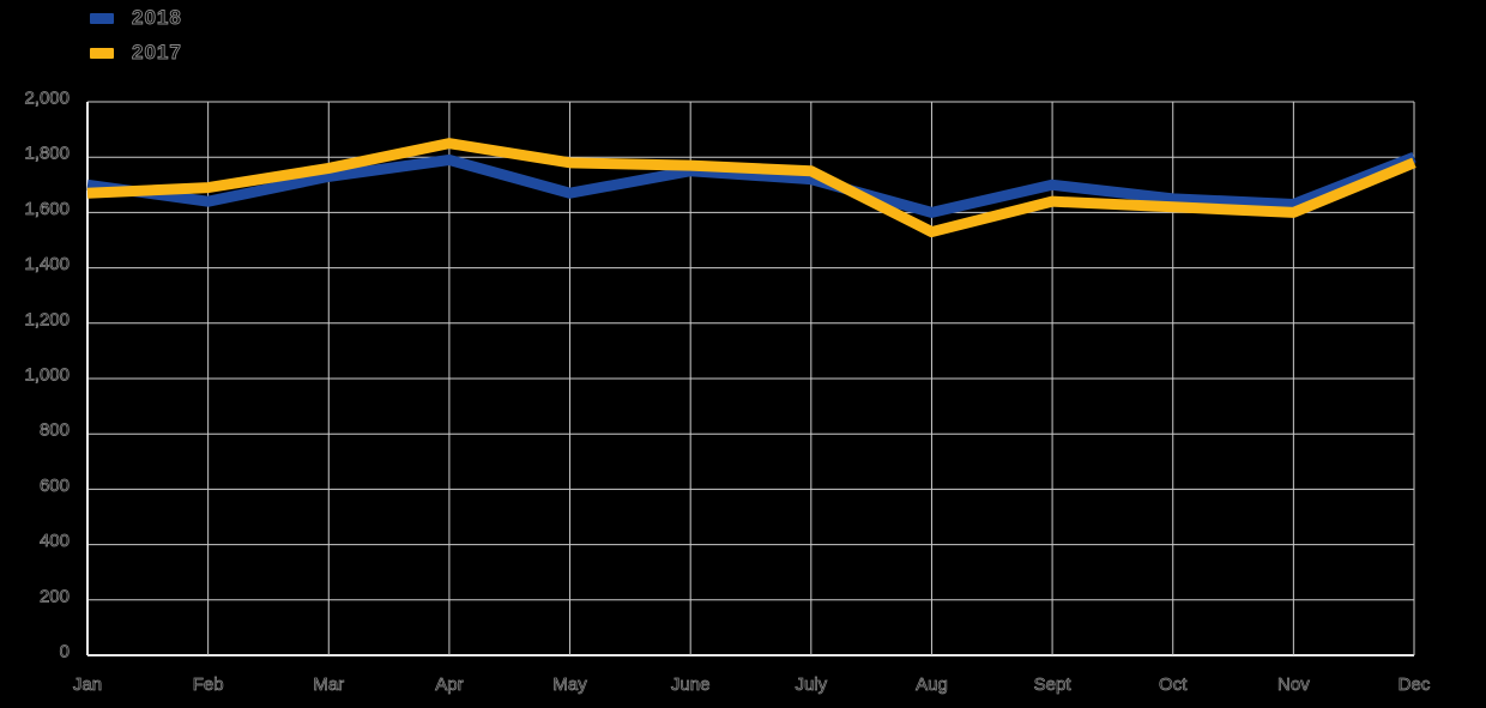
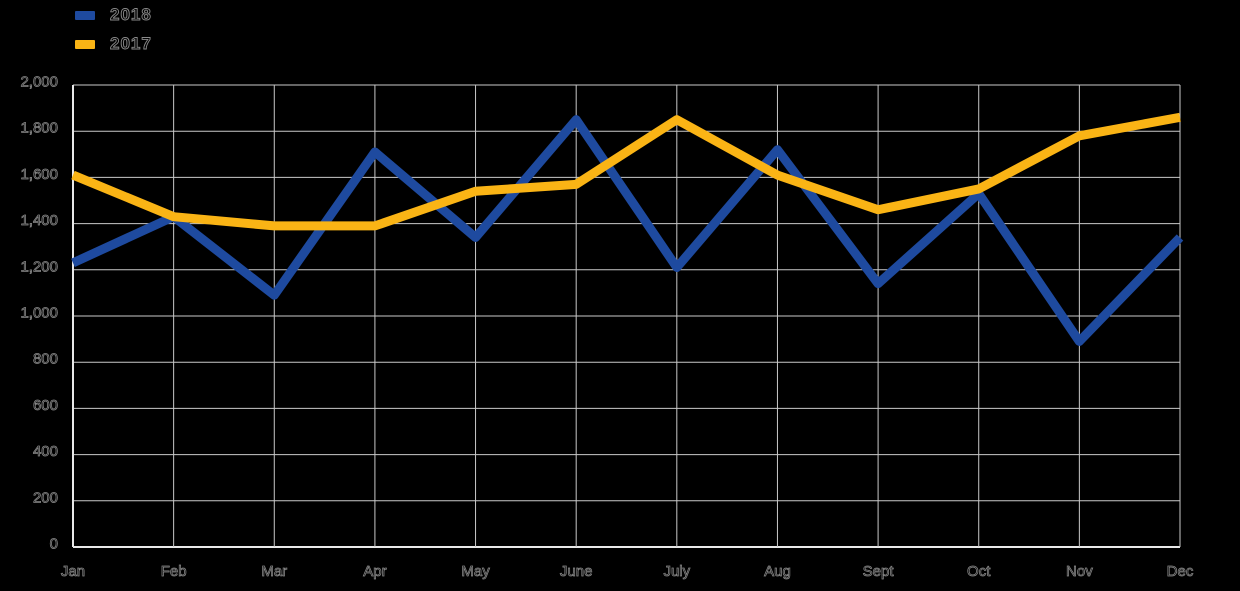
2018/Jan: 1700 -> 1230
2017/Jan: 1670 -> 1610
2018/Feb: 1640 -> 1430
2017/Feb: 1690 -> 1430
2018/Mar: 1730 -> 1090
2017/Mar: 1760 -> 1390
2018/Apr: 1790 -> 1710
2017/Apr: 1850 -> 1390
2018/May: 1670 -> 1340
2017/May: 1780 -> 1540
2018/June: 1750 -> 1850
2017/June: 1770 -> 1570
2018/July: 1720 -> 1210
2017/July: 1750 -> 1850
2018/Aug: 1600 -> 1720
2017/Aug: 1530 -> 1610
2018/Sept: 1700 -> 1140
2017/Sept: 1640 -> 1460
2018/Oct: 1650 -> 1530
2017/Oct: 1620 -> 1550
2018/Nov: 1630 -> 890
2017/Nov: 1600 -> 1780
2018/Dec: 1800 -> 1340
2017/Dec: 1780 -> 1860
